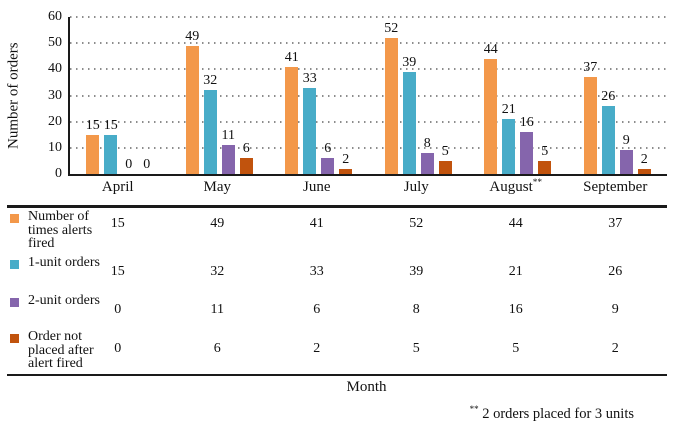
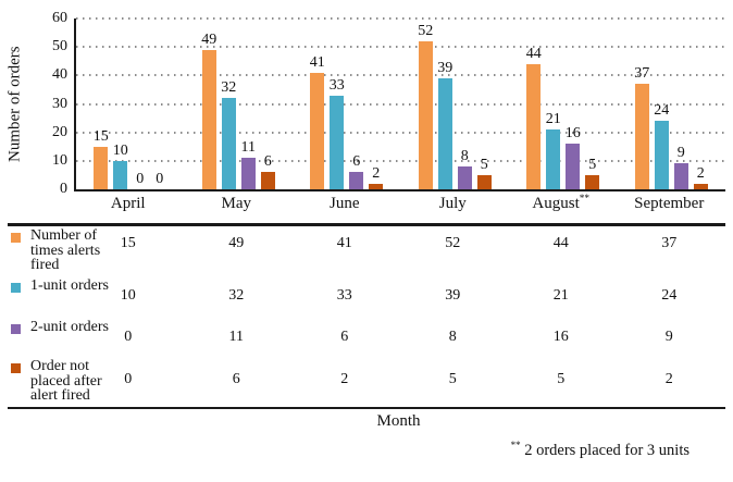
1-unit orders/April: 15 -> 10
1-unit orders/September: 26 -> 24
